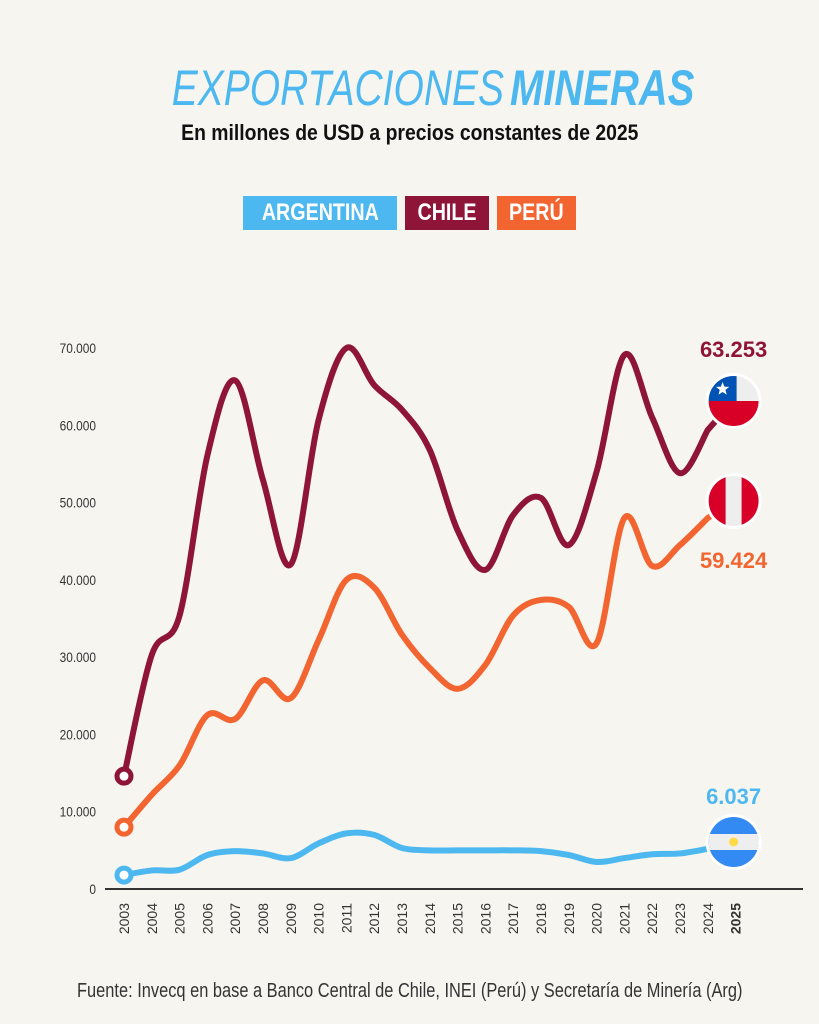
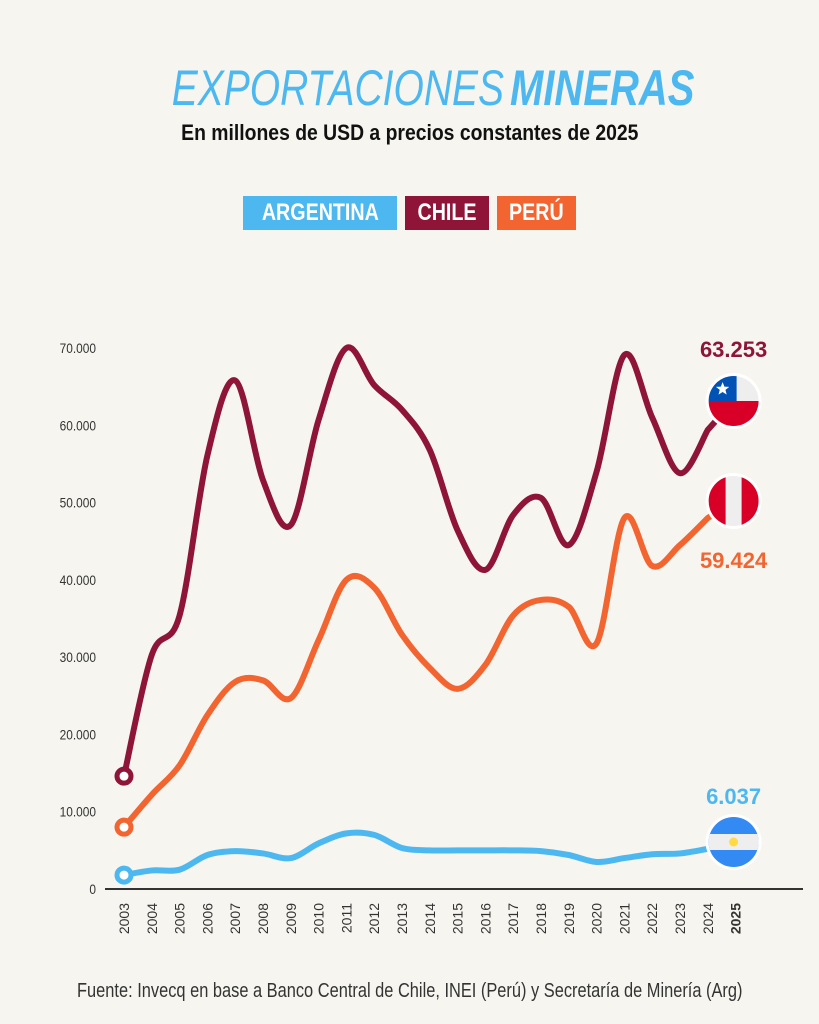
PERÚ/2007: 22000 -> 27000
CHILE/2009: 42000 -> 47000
